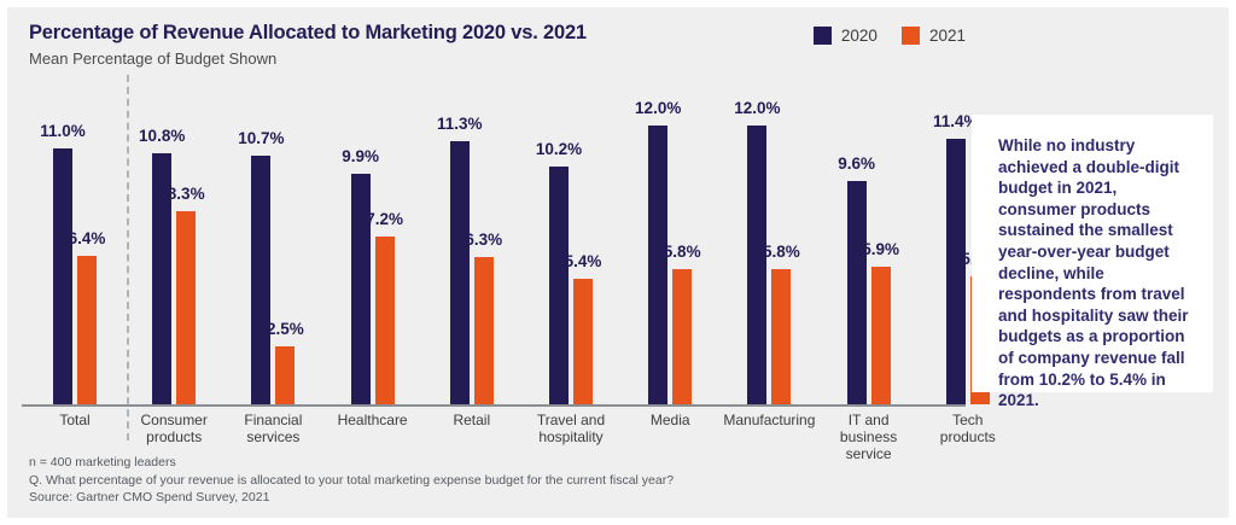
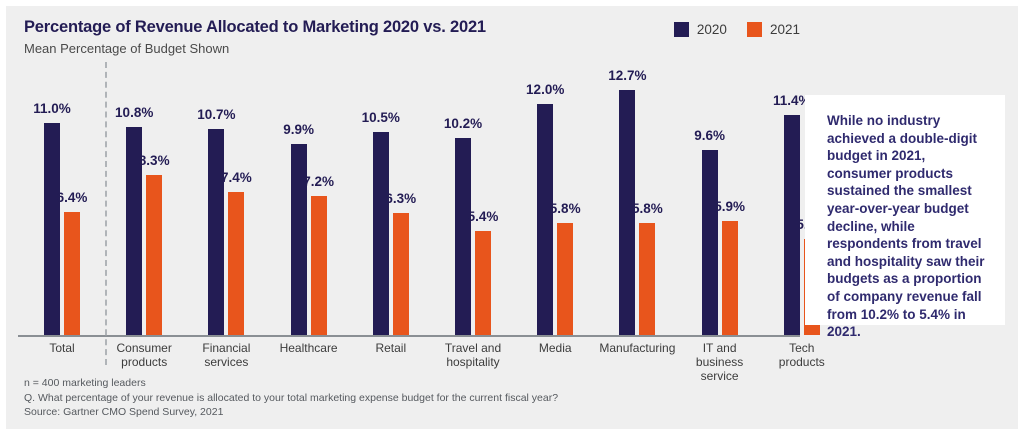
2021/Financial services: 2.5% -> 7.4%
2020/Retail: 11.3% -> 10.5%
2020/Manufacturing: 12.0% -> 12.7%
2021/Tech products: 5.5% -> 5.0%
